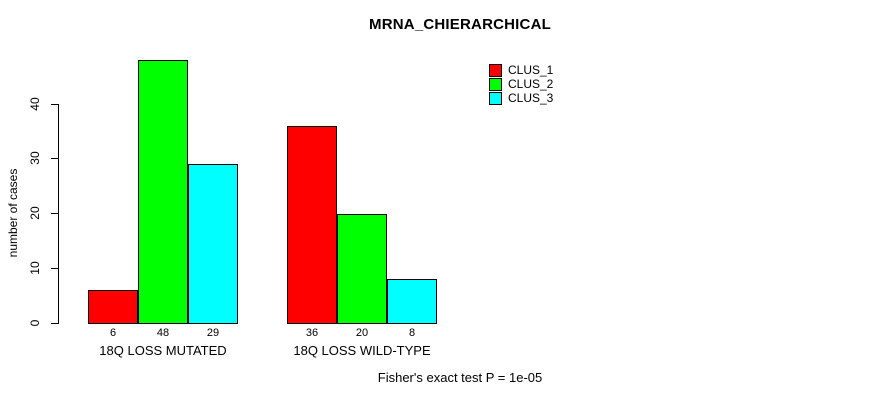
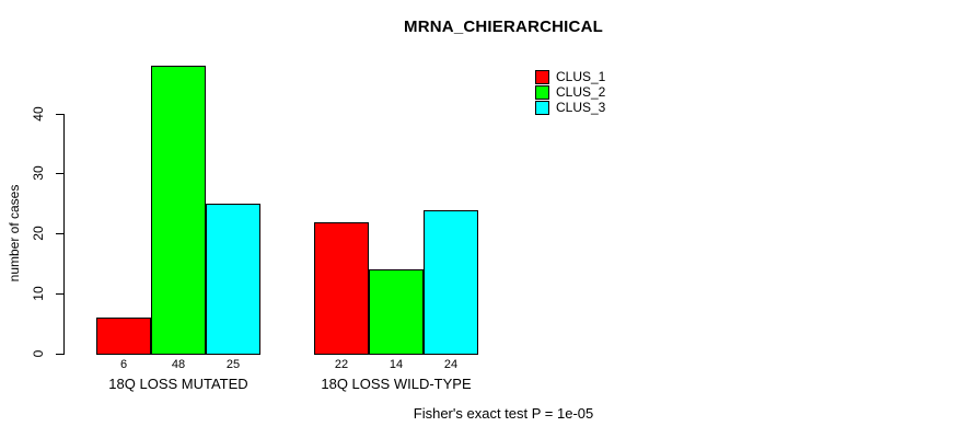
CLUS_3/18Q LOSS MUTATED: 29 -> 25
CLUS_1/18Q LOSS WILD-TYPE: 36 -> 22
CLUS_2/18Q LOSS WILD-TYPE: 20 -> 14
CLUS_3/18Q LOSS WILD-TYPE: 8 -> 24
